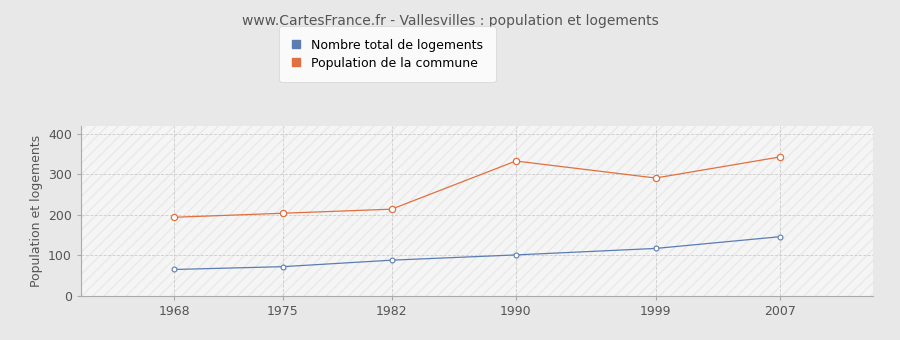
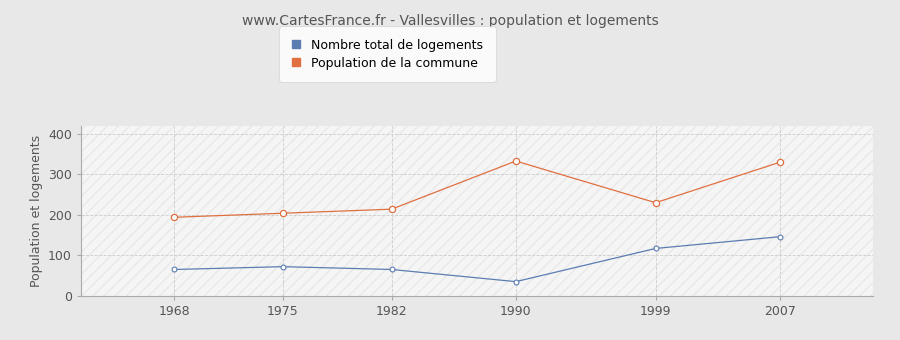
Nombre total de logements/1982: 88 -> 65
Nombre total de logements/1990: 101 -> 35
Population de la commune/1999: 291 -> 230
Population de la commune/2007: 343 -> 330
